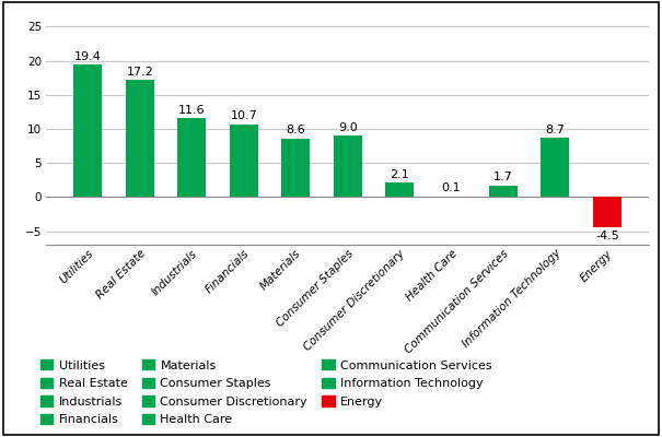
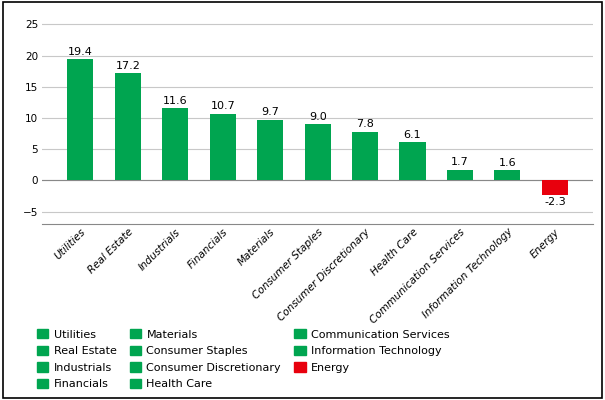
Materials: 8.6 -> 9.7
Consumer Discretionary: 2.1 -> 7.8
Health Care: 0.1 -> 6.1
Information Technology: 8.7 -> 1.6
Energy: -4.5 -> -2.3
